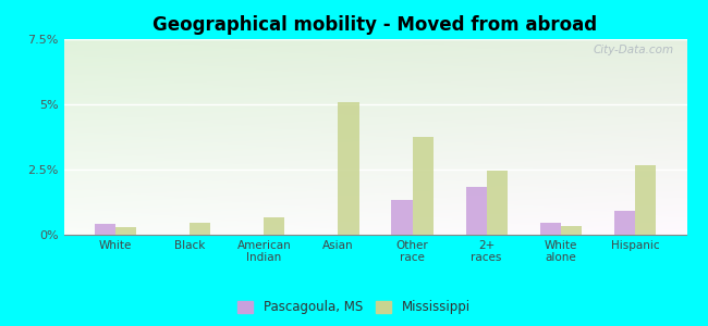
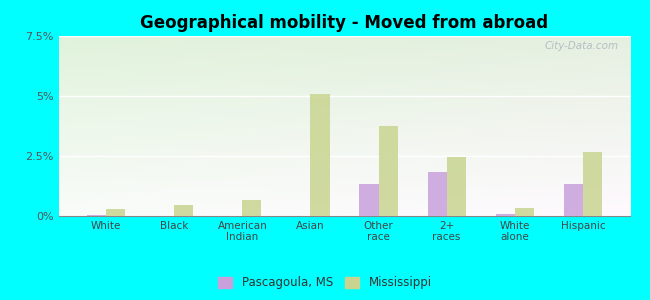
Pascagoula, MS/White: 0.40% -> 0.05%
Pascagoula, MS/White alone: 0.45% -> 0.08%
Pascagoula, MS/Hispanic: 0.90% -> 1.35%
